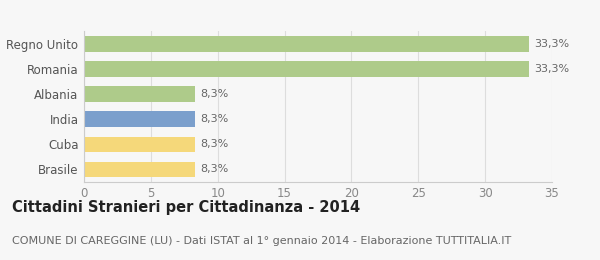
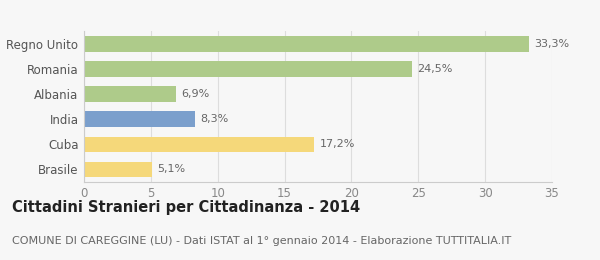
Romania: 33,3% -> 24,5%
Albania: 8,3% -> 6,9%
Cuba: 8,3% -> 17,2%
Brasile: 8,3% -> 5,1%
